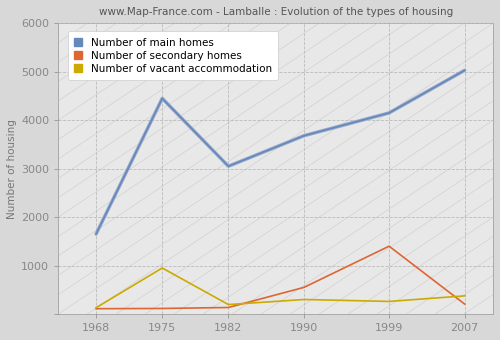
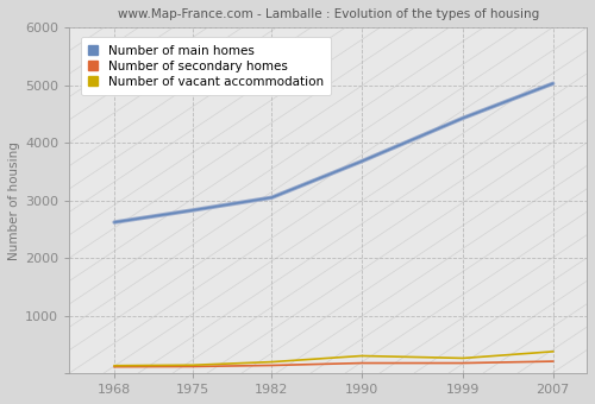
Number of main homes/1968: 1650 -> 2620
Number of main homes/1975: 4450 -> 2830
Number of vacant accommodation/1975: 950 -> 140
Number of secondary homes/1990: 550 -> 180
Number of main homes/1999: 4150 -> 4430
Number of secondary homes/1999: 1400 -> 180
